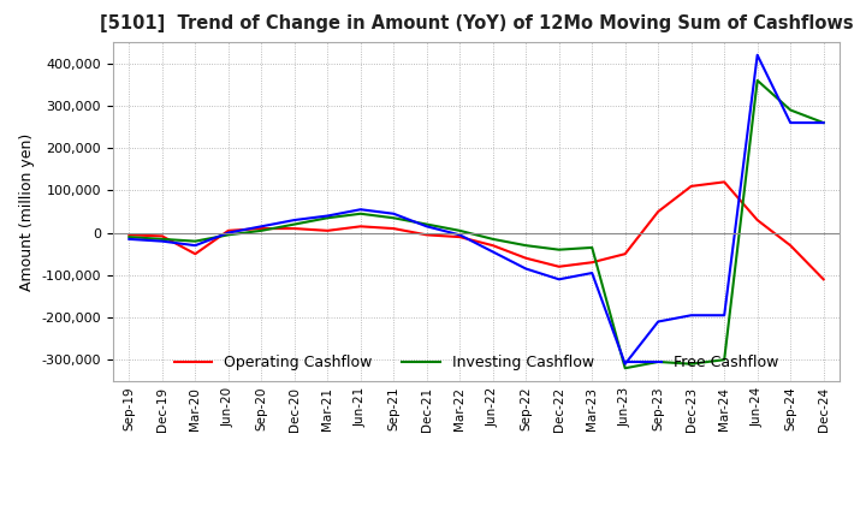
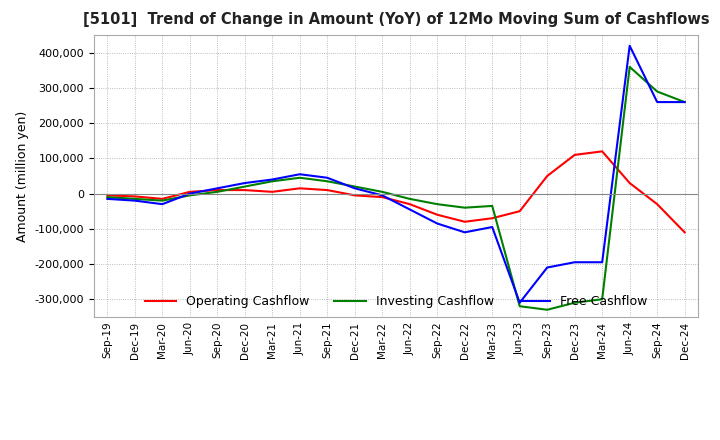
Operating Cashflow/Mar-20: -50,000 -> -15,000
Investing Cashflow/Sep-23: -305,000 -> -330,000
